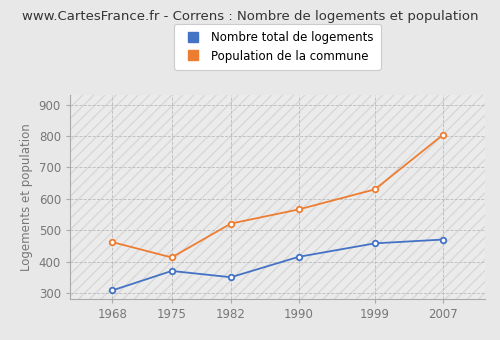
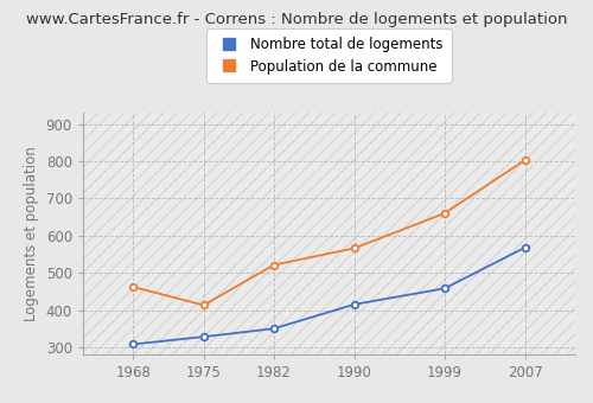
Nombre total de logements/1975: 370 -> 328
Population de la commune/1999: 630 -> 660
Nombre total de logements/2007: 470 -> 568
